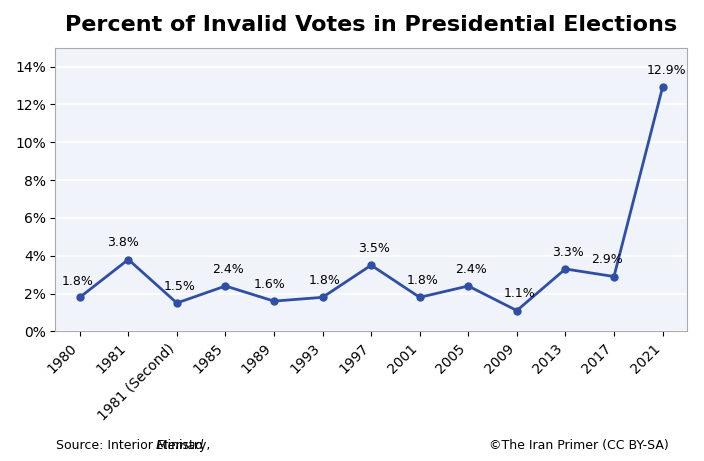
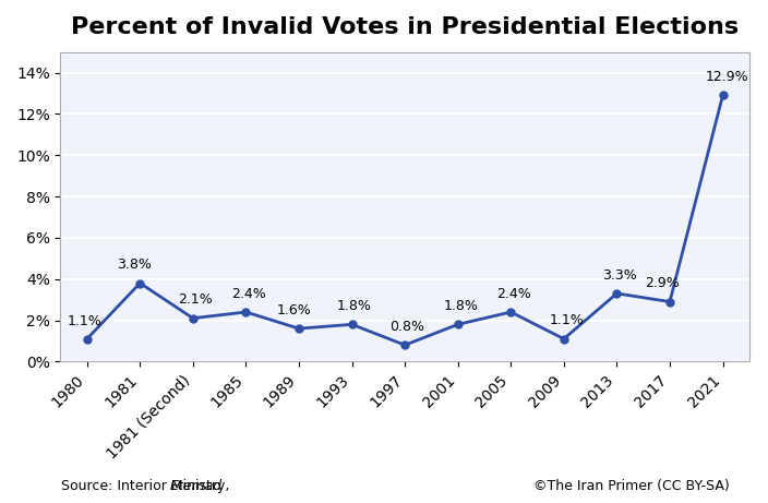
1980: 1.8% -> 1.1%
1981 (Second): 1.5% -> 2.1%
1997: 3.5% -> 0.8%
